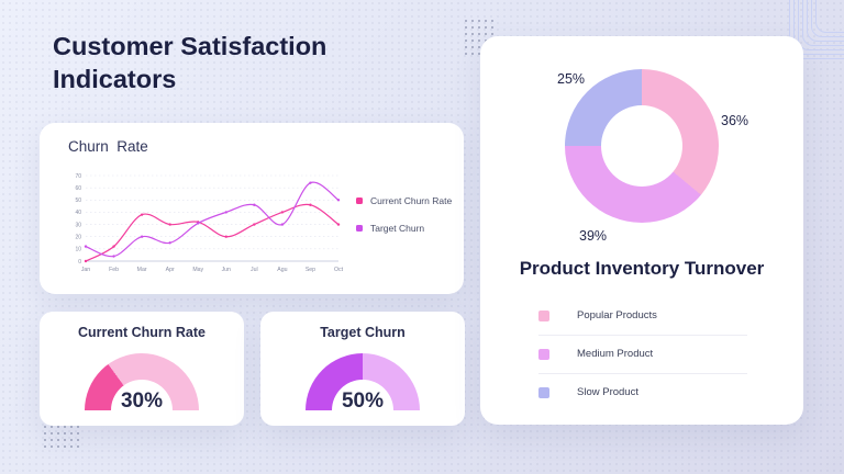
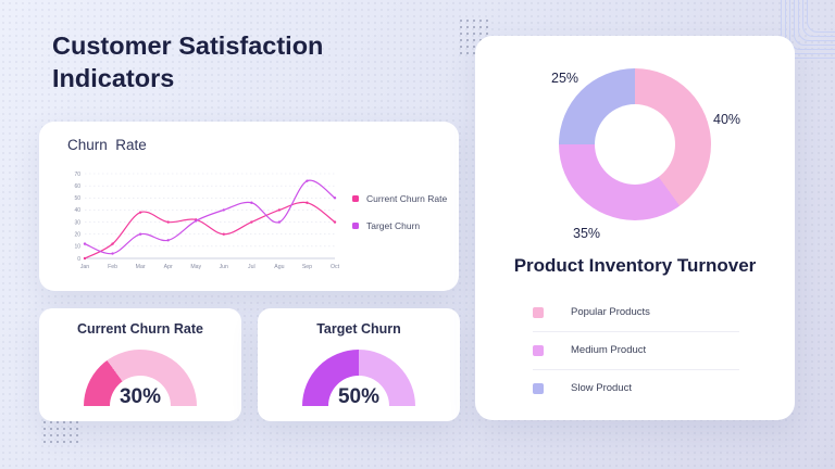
Product Inventory Turnover/Popular Products: 36% -> 40%
Product Inventory Turnover/Medium Product: 39% -> 35%
